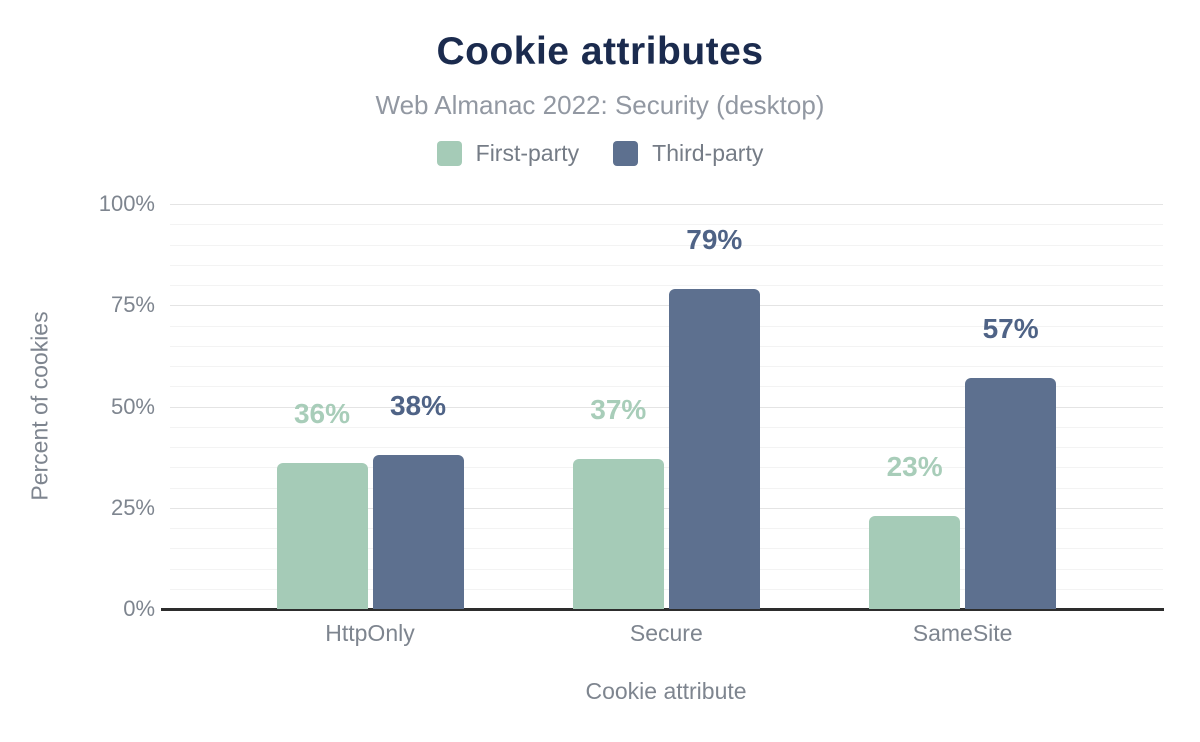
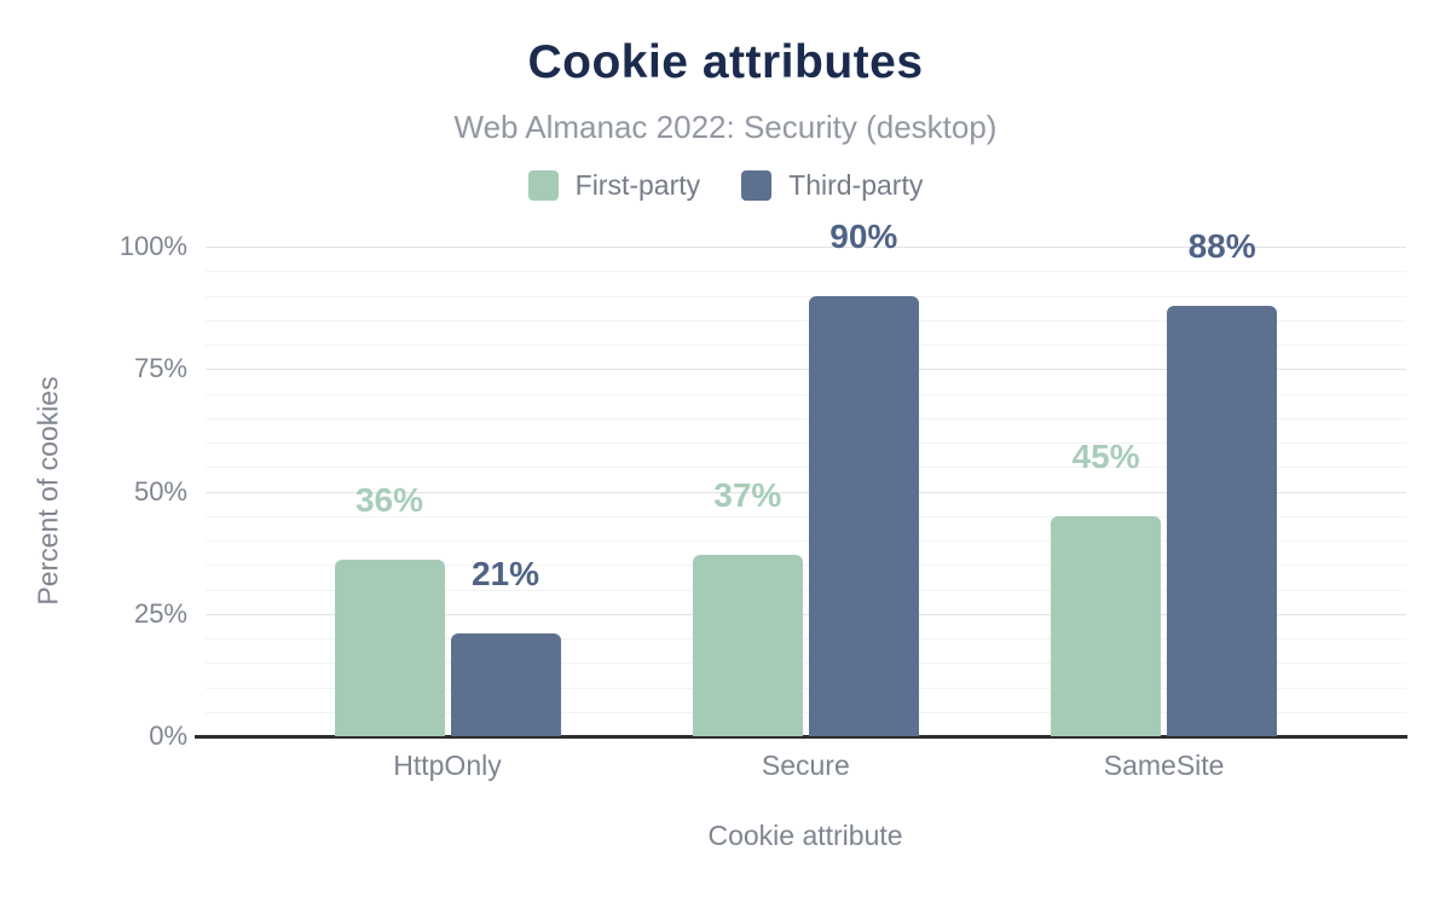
Third-party/HttpOnly: 38% -> 21%
Third-party/Secure: 79% -> 90%
First-party/SameSite: 23% -> 45%
Third-party/SameSite: 57% -> 88%
